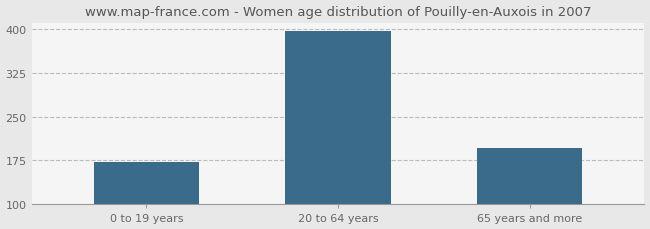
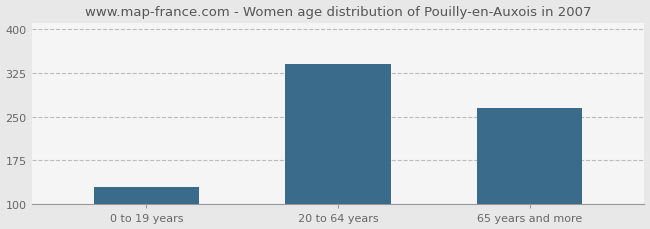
0 to 19 years: 172 -> 130
20 to 64 years: 396 -> 340
65 years and more: 196 -> 264
